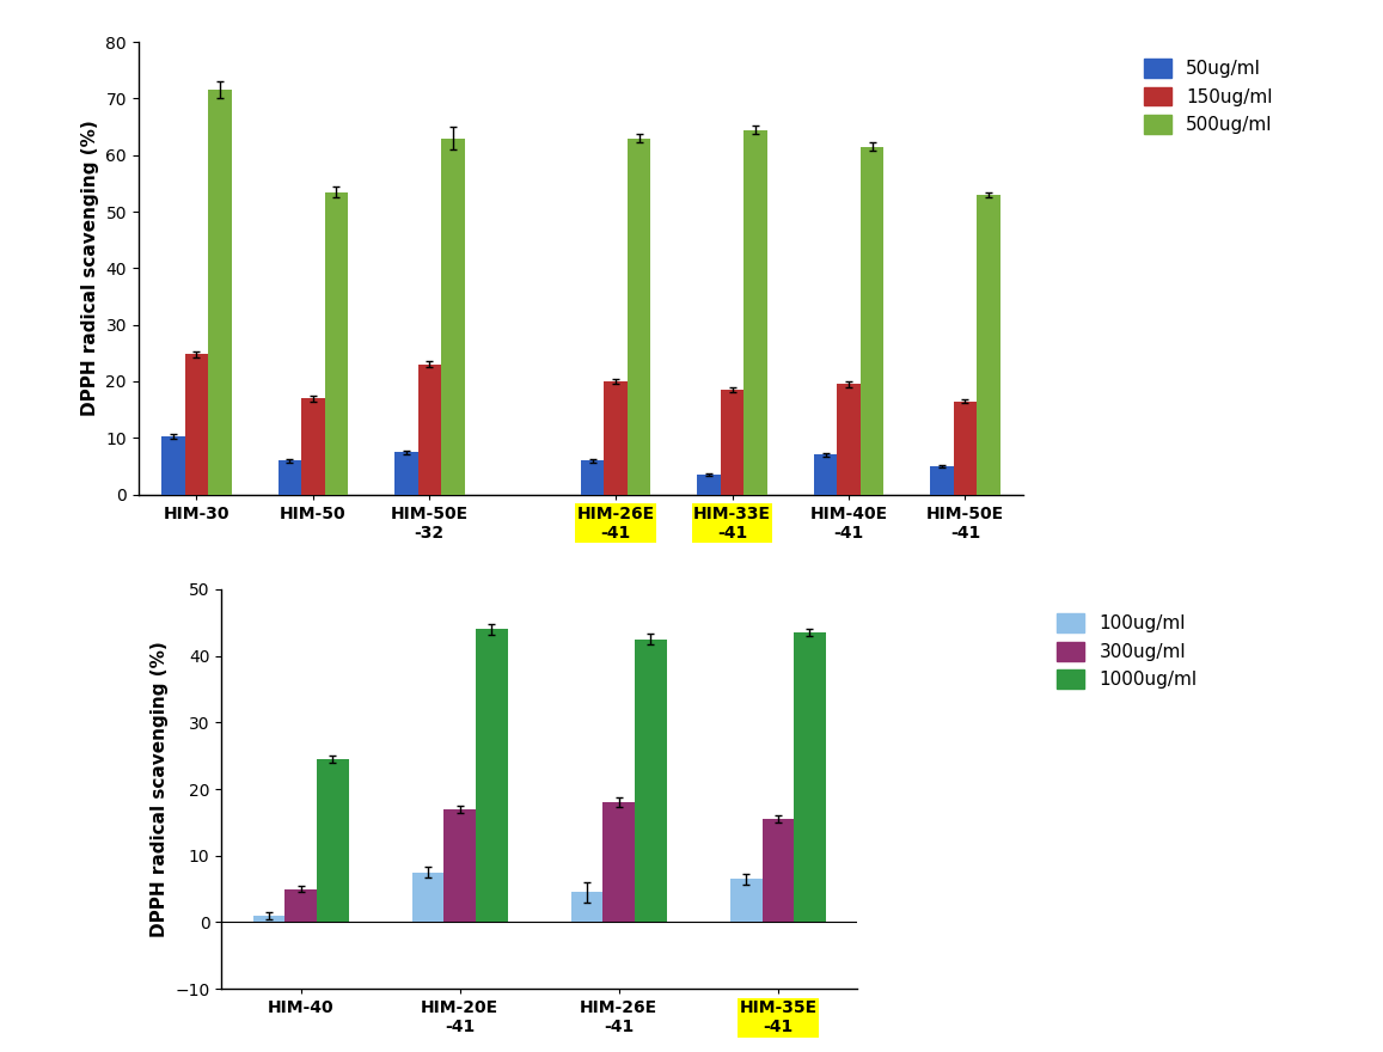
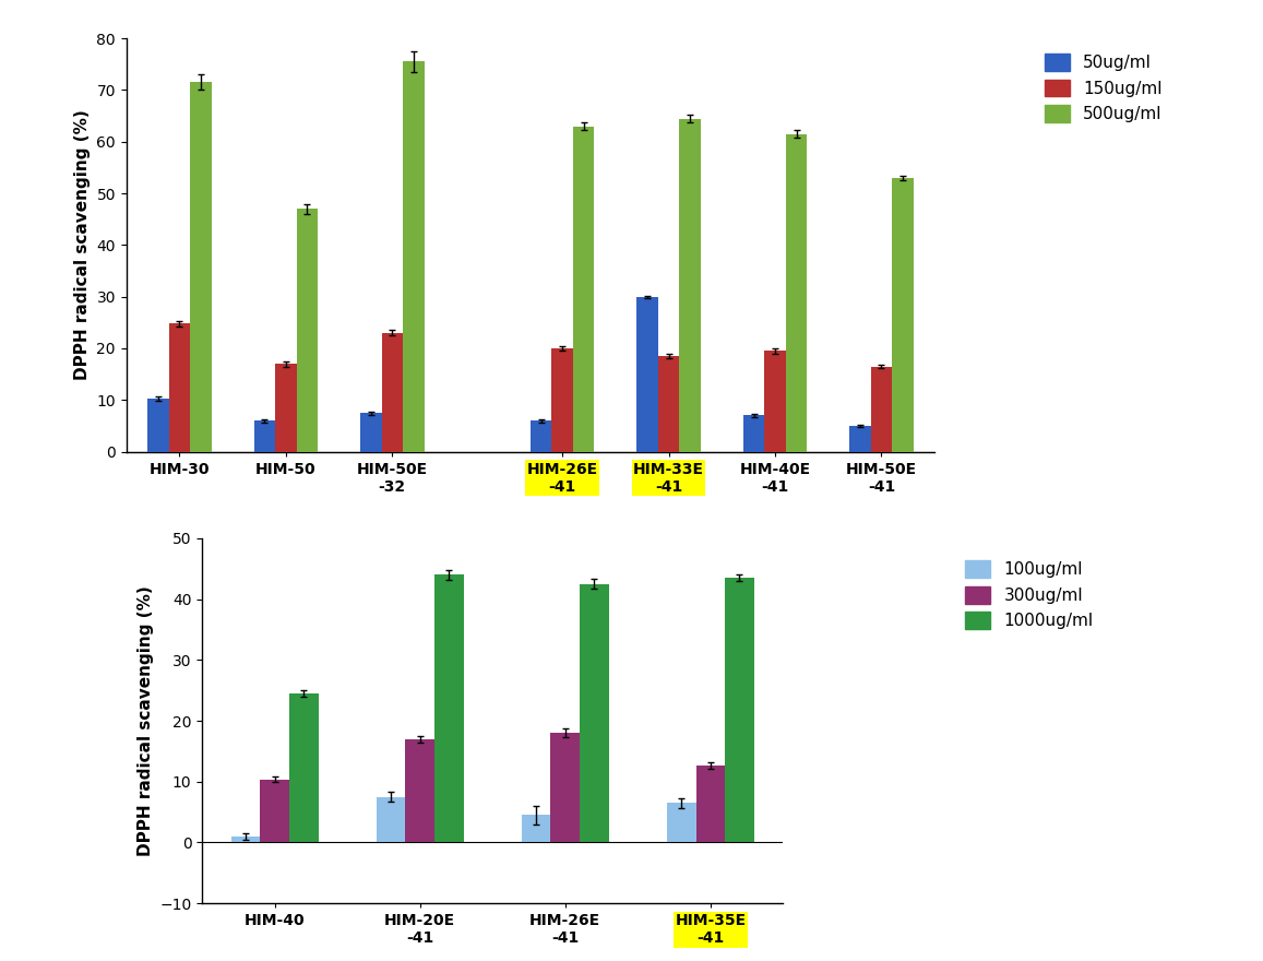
500ug/ml/HIM-50: 53.5 -> 47.0
500ug/ml/HIM-50E -32: 63.0 -> 75.5
50ug/ml/HIM-33E -41: 3.5 -> 30.0
300ug/ml/HIM-40: 5.0 -> 10.4
300ug/ml/HIM-35E -41: 15.5 -> 12.6
